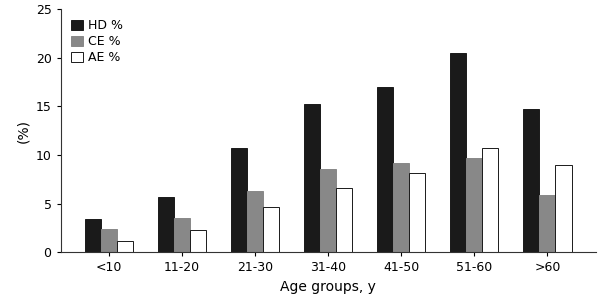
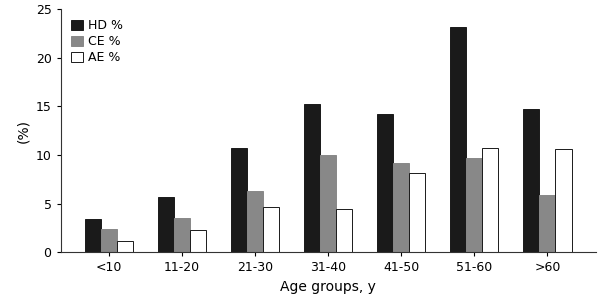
CE %/31-40: 8.6 -> 10.0
AE %/31-40: 6.6 -> 4.4
HD %/41-50: 17.0 -> 14.2
HD %/51-60: 20.5 -> 23.2
AE %/>60: 9.0 -> 10.6
